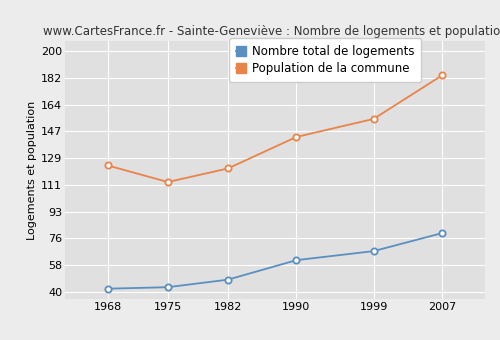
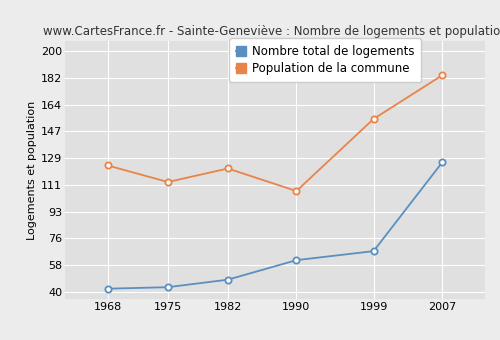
Population de la commune/1990: 143 -> 107
Nombre total de logements/2007: 79 -> 126
